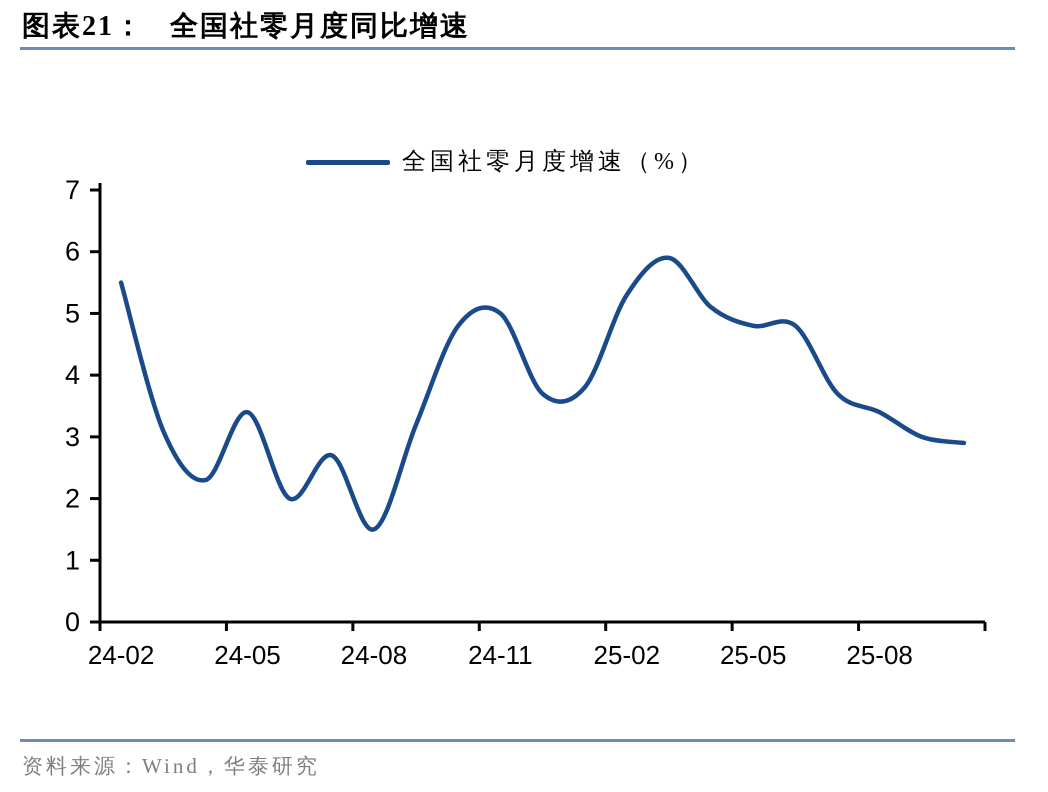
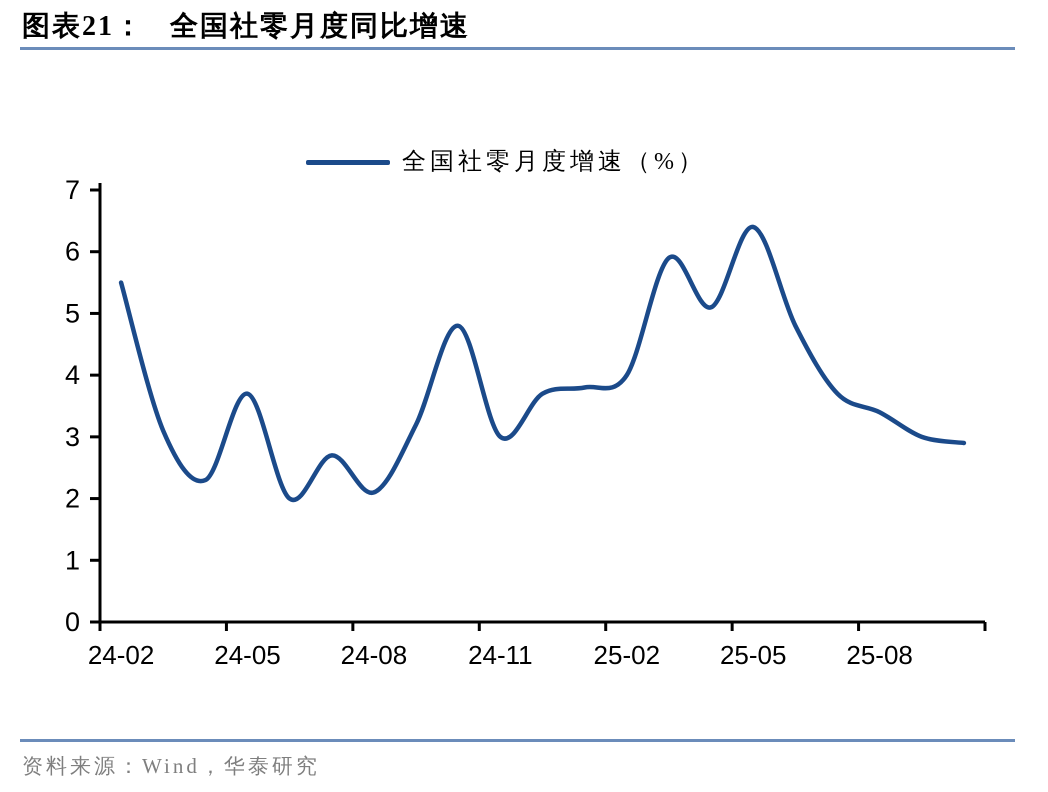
24-05: 3.4 -> 3.7
24-08: 1.5 -> 2.1
24-11: 5.0 -> 3.0
25-02: 5.3 -> 4.0
25-05: 4.8 -> 6.4
